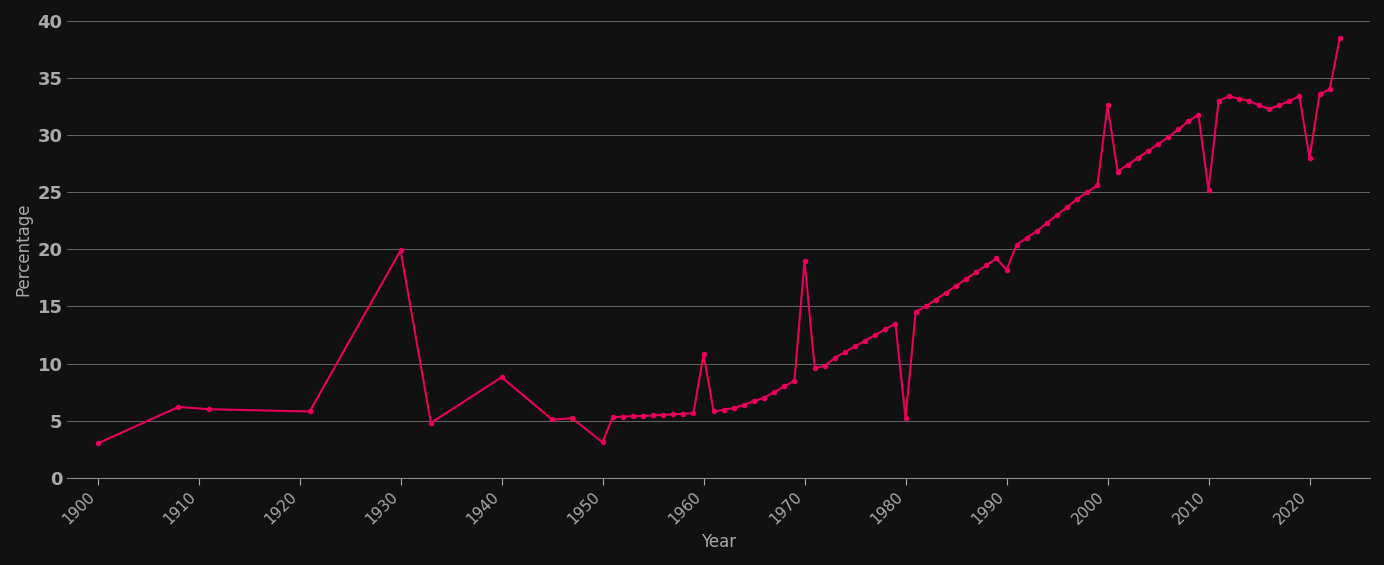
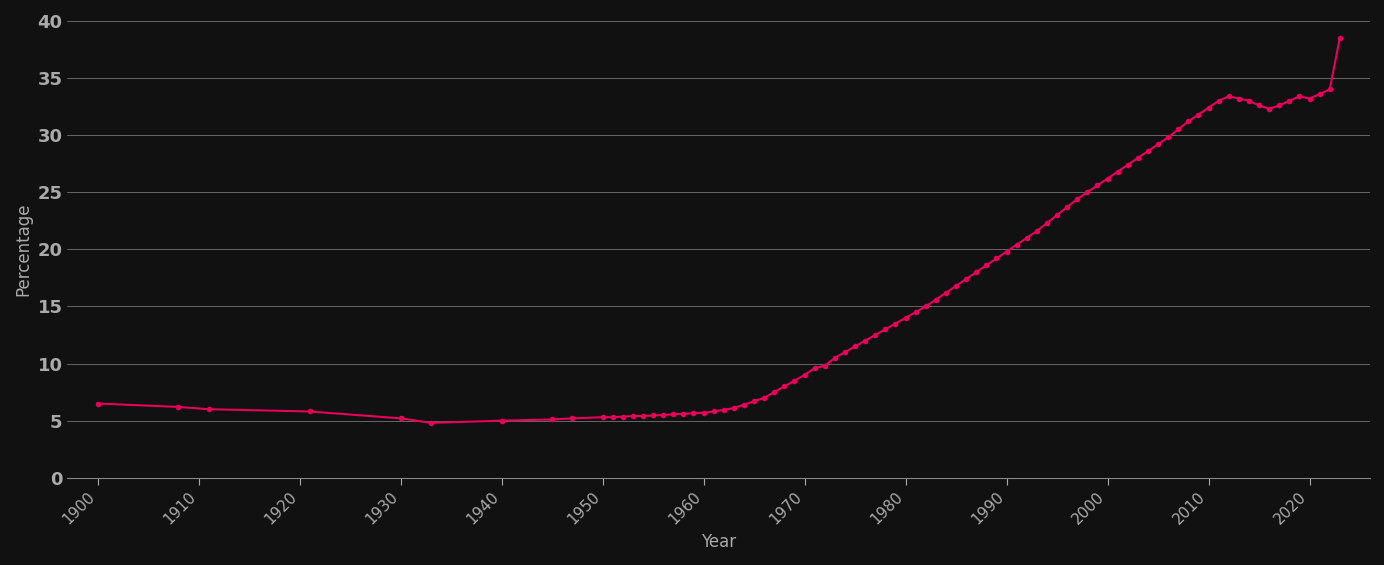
1900: 3.0 -> 6.5
1930: 19.9 -> 5.2
1940: 8.8 -> 5.0
1950: 3.1 -> 5.3
1960: 10.8 -> 5.7
1970: 19.0 -> 9.0
1980: 5.2 -> 14.0
1990: 18.2 -> 19.8
2000: 32.6 -> 26.2
2010: 25.2 -> 32.4
2020: 28.0 -> 33.2
